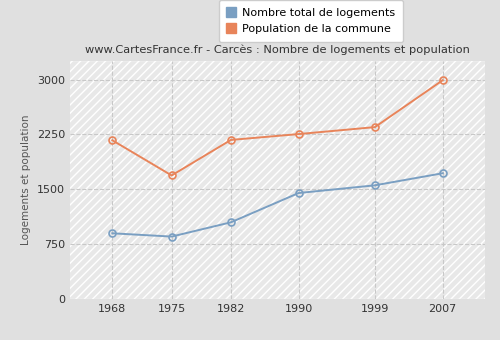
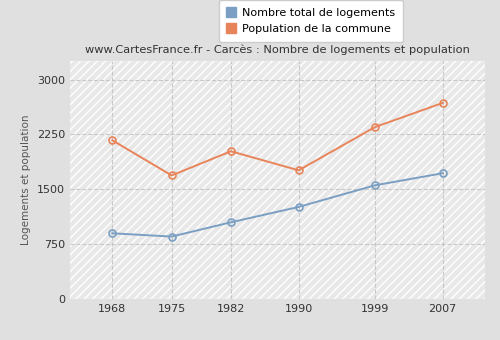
Population de la commune/1982: 2180 -> 2020
Nombre total de logements/1990: 1450 -> 1260
Population de la commune/1990: 2260 -> 1760
Population de la commune/2007: 2990 -> 2680
